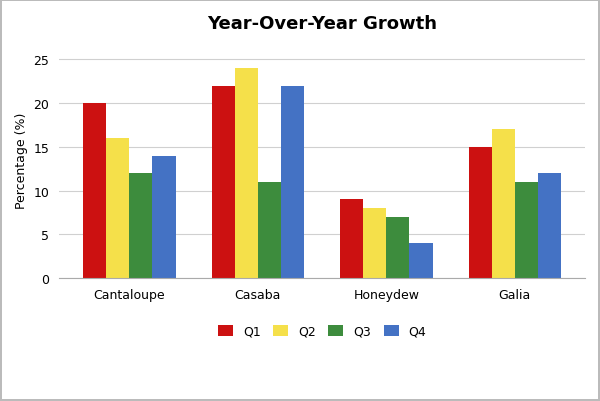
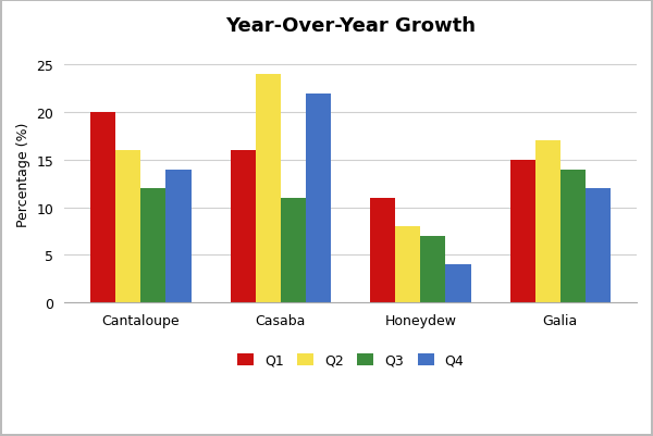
Q1/Casaba: 22 -> 16
Q1/Honeydew: 9 -> 11
Q3/Galia: 11 -> 14
